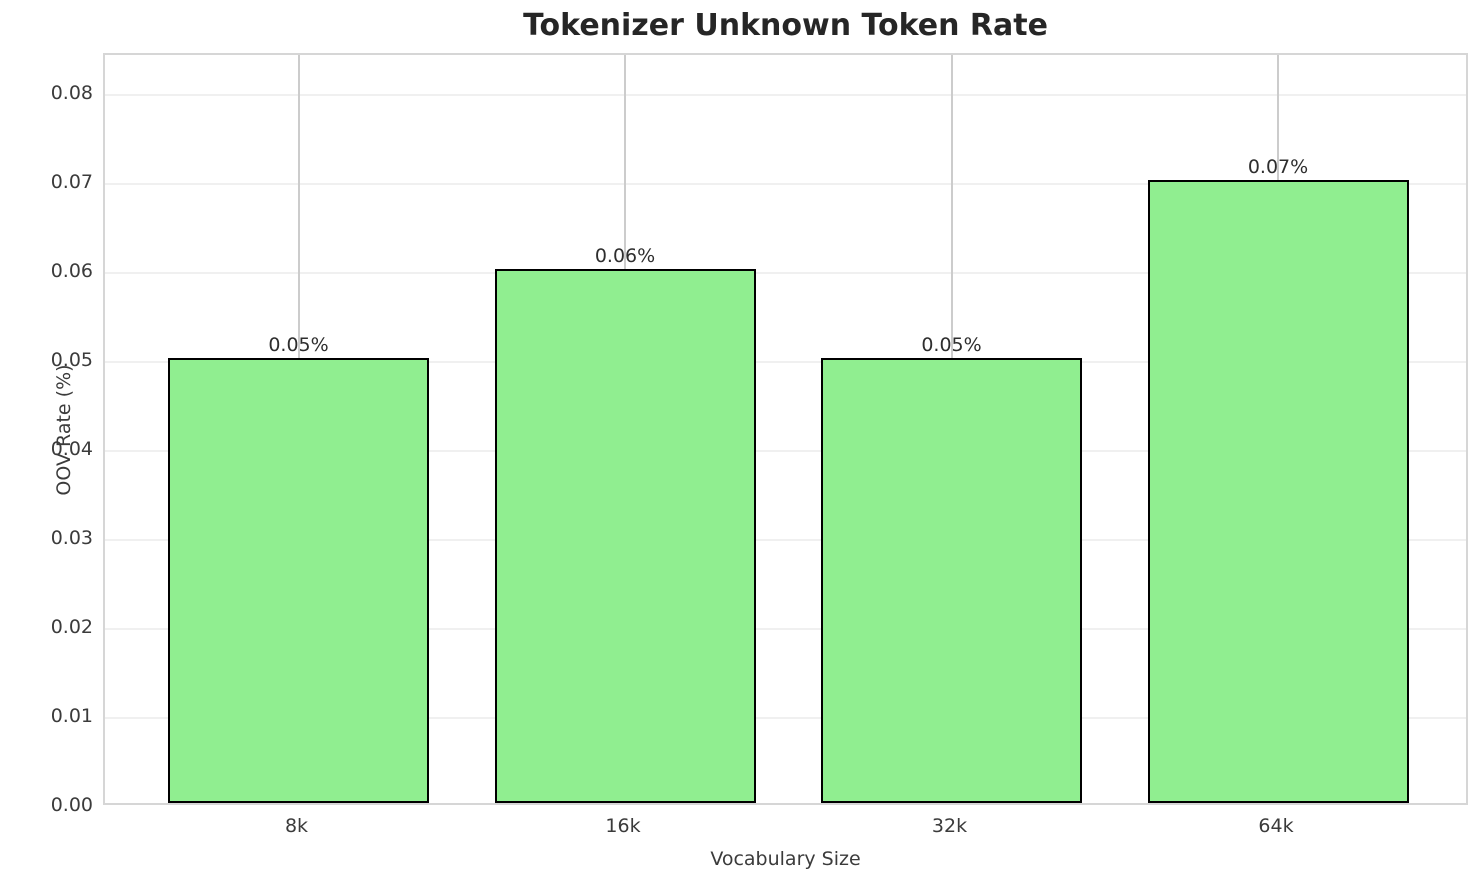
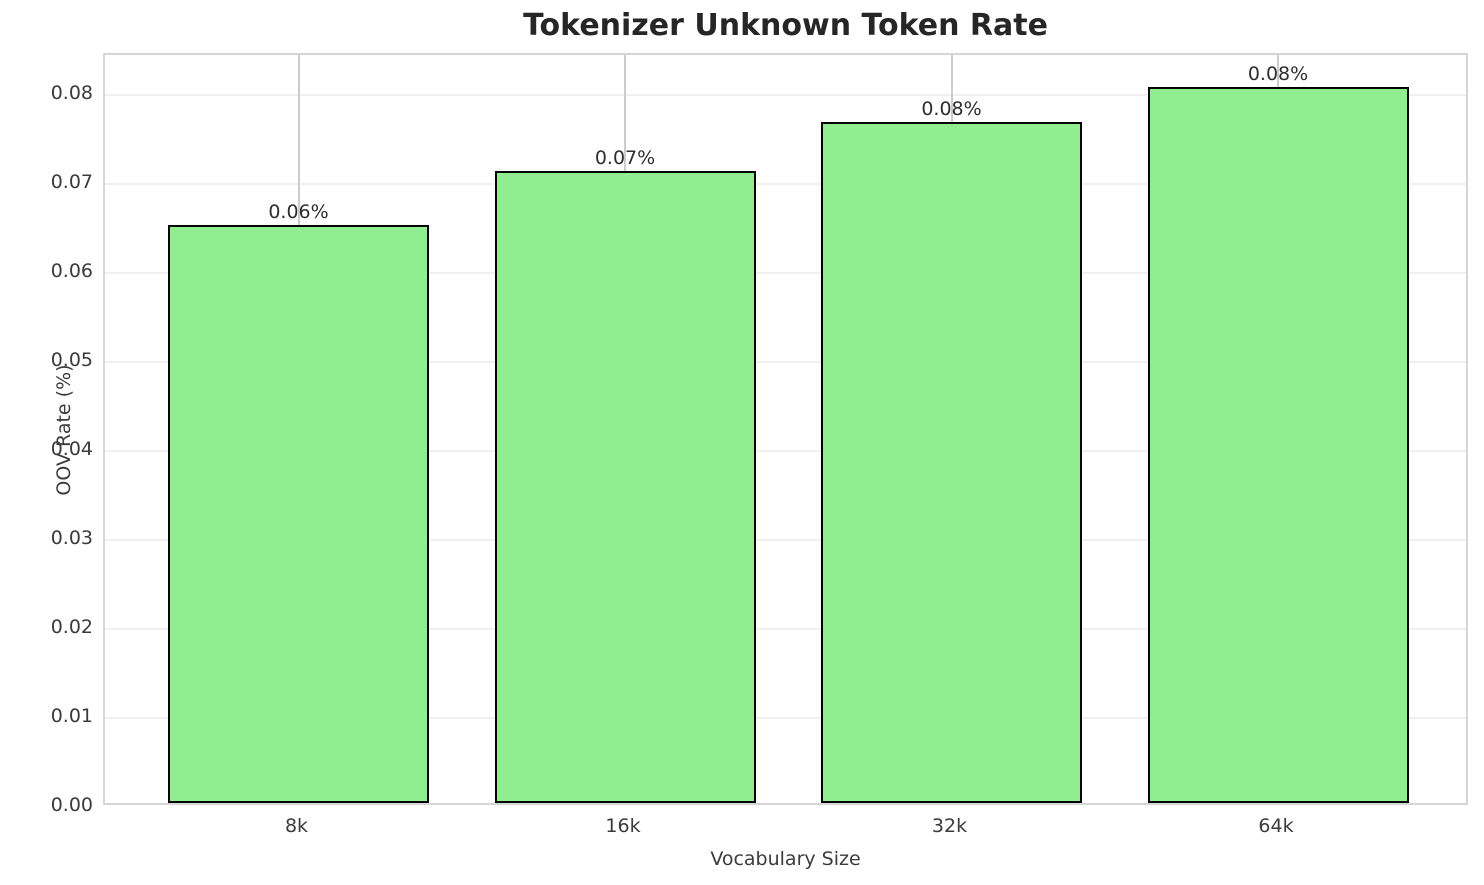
8k: 0.05% -> 0.06%
16k: 0.06% -> 0.07%
32k: 0.05% -> 0.08%
64k: 0.07% -> 0.08%
